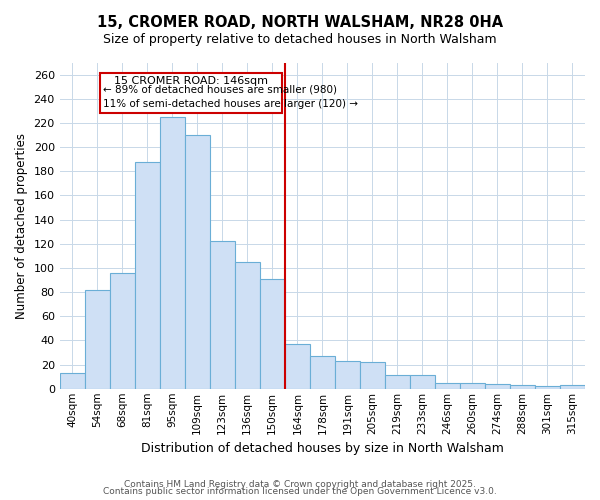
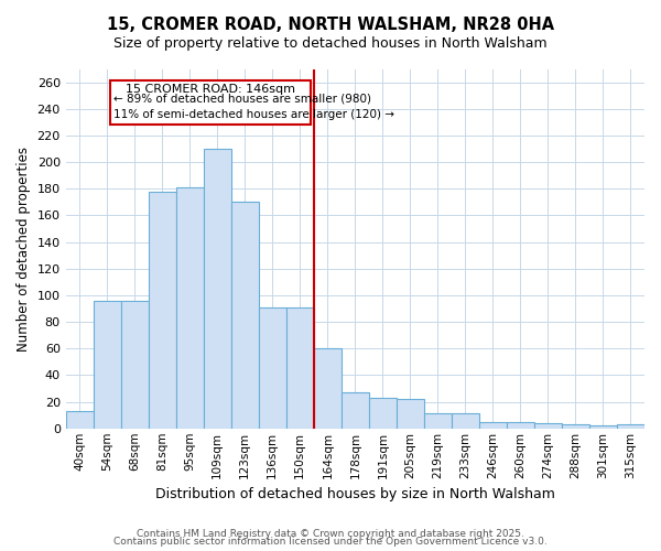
54sqm: 82 -> 96
81sqm: 188 -> 178
95sqm: 225 -> 181
123sqm: 122 -> 170
136sqm: 105 -> 91
164sqm: 37 -> 60
